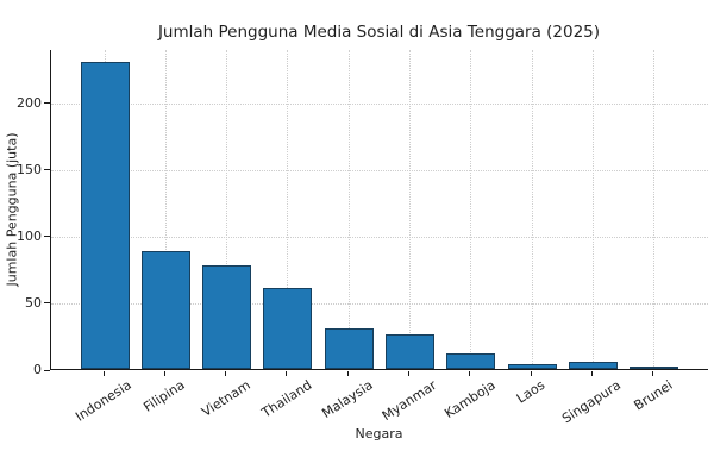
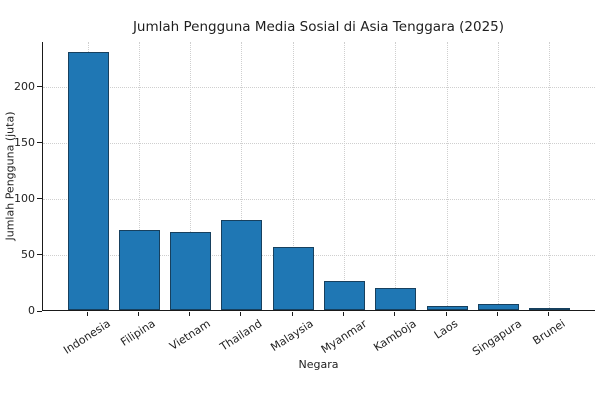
Filipina: 88 -> 71
Vietnam: 78 -> 70
Thailand: 61 -> 80
Malaysia: 30 -> 56
Kamboja: 12 -> 20
